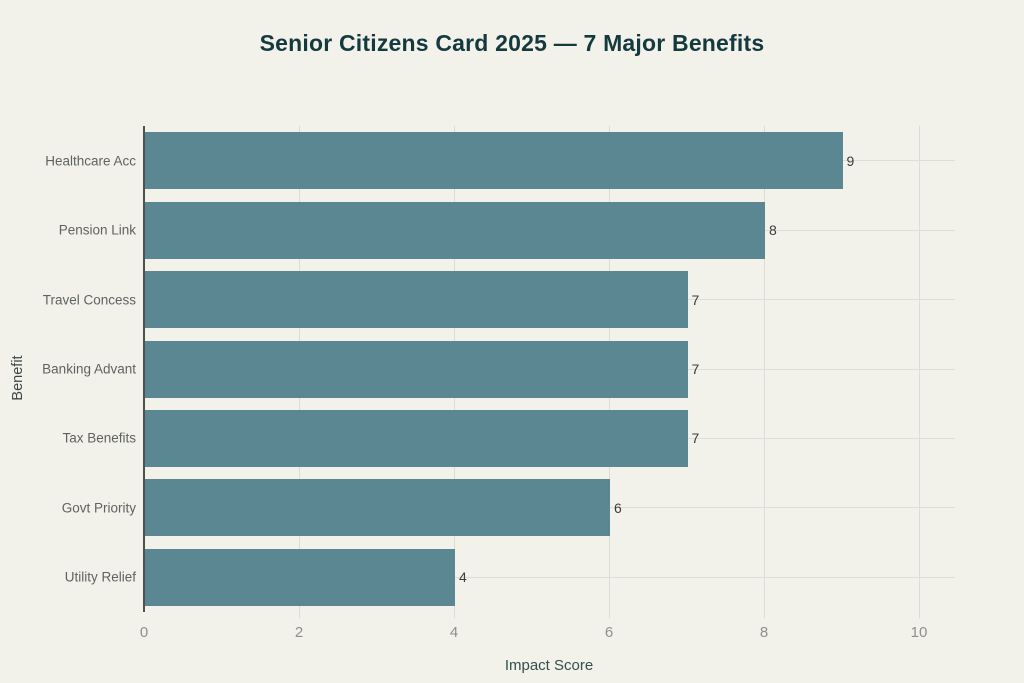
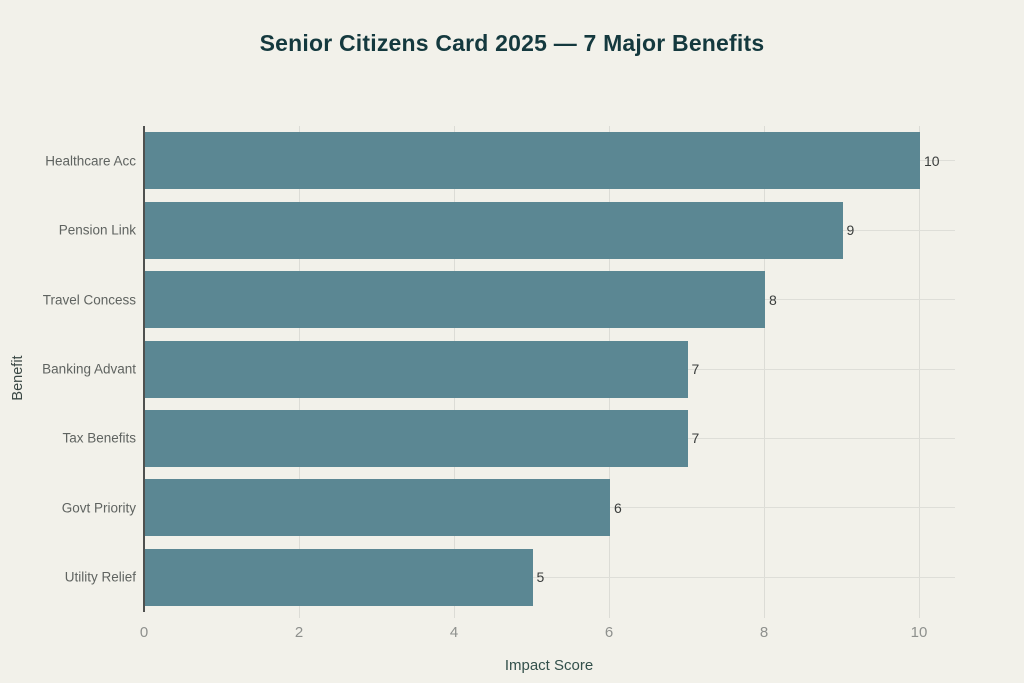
Healthcare Acc: 9 -> 10
Pension Link: 8 -> 9
Travel Concess: 7 -> 8
Utility Relief: 4 -> 5
